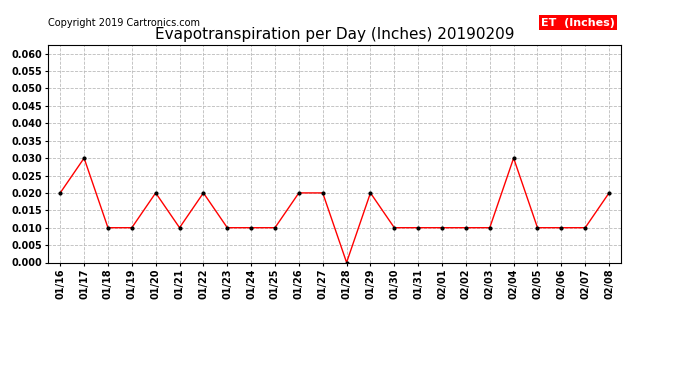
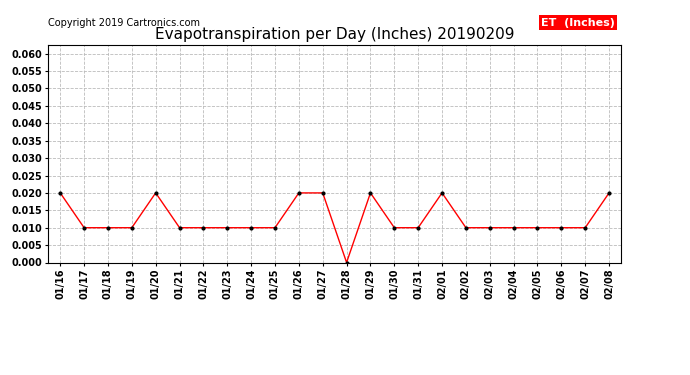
01/17: 0.03 -> 0.01
01/22: 0.02 -> 0.01
02/01: 0.01 -> 0.02
02/04: 0.03 -> 0.01
